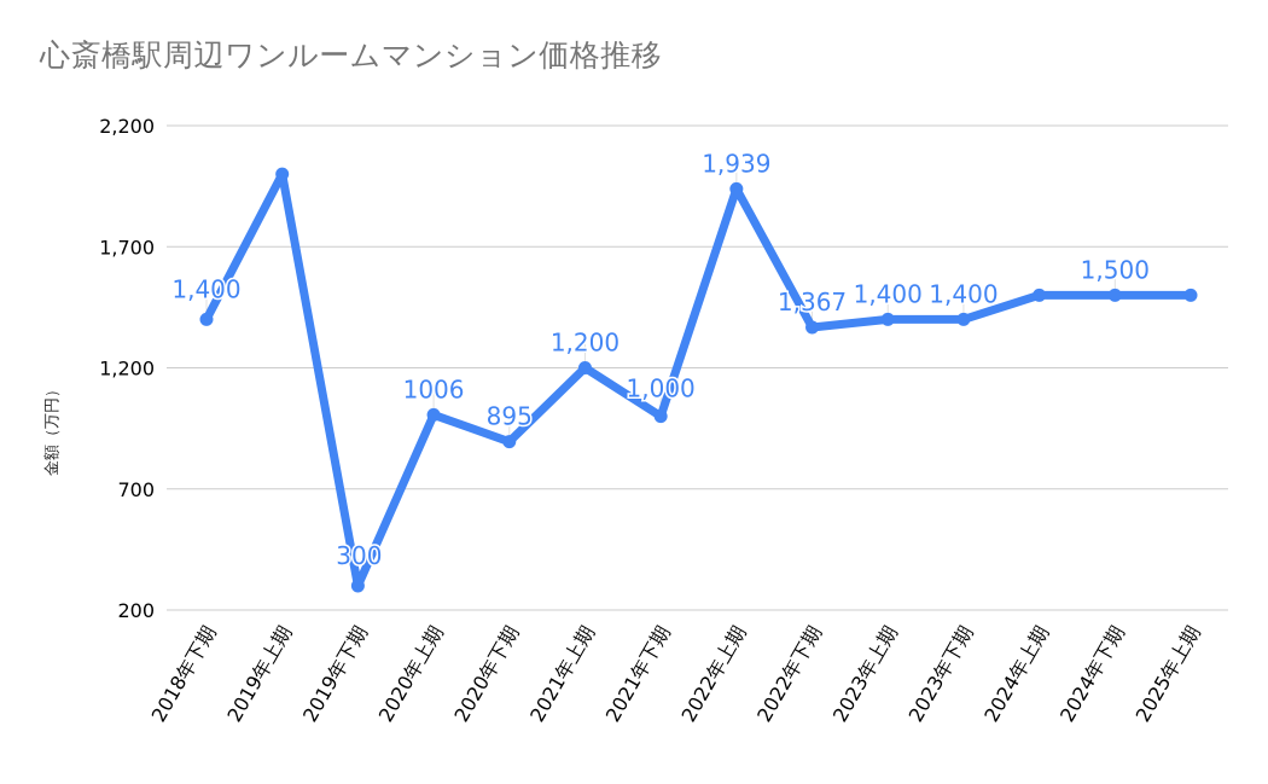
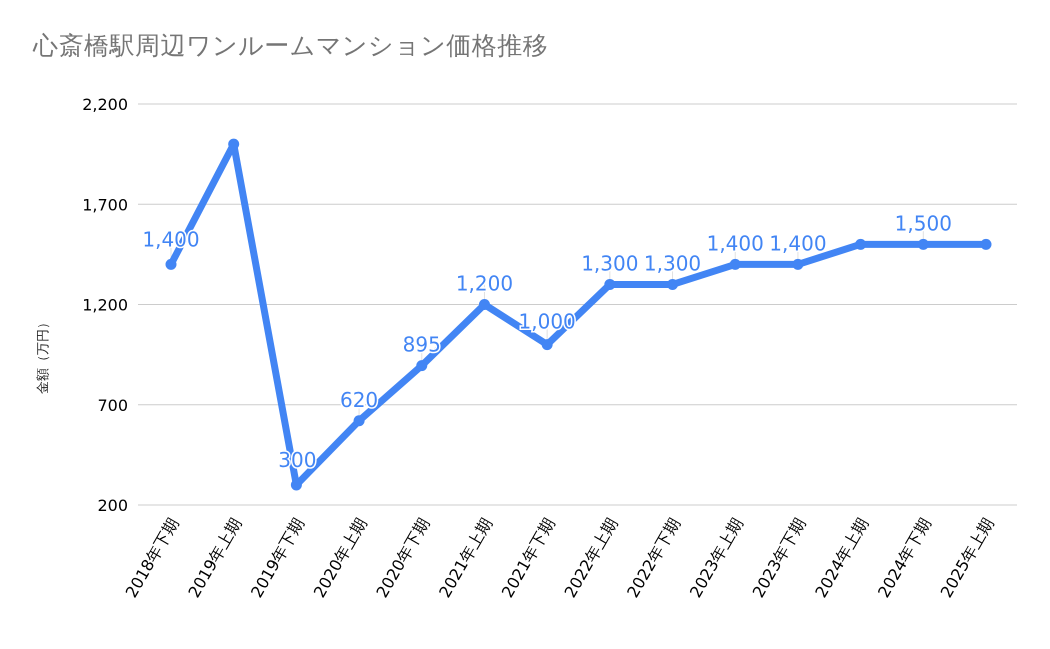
2020年上期: 1006 -> 620
2022年上期: 1,939 -> 1,300
2022年下期: 1,367 -> 1,300
